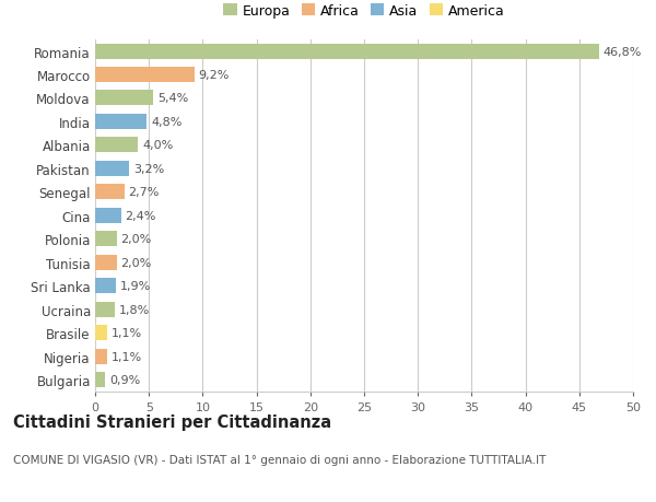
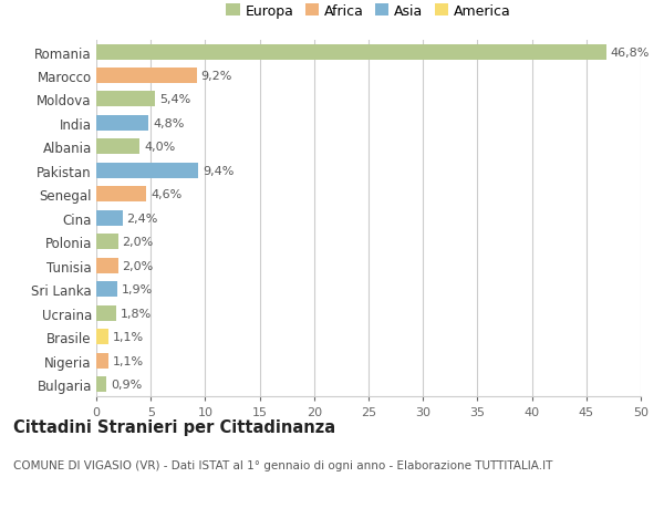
Pakistan: 3,2% -> 9,4%
Senegal: 2,7% -> 4,6%
